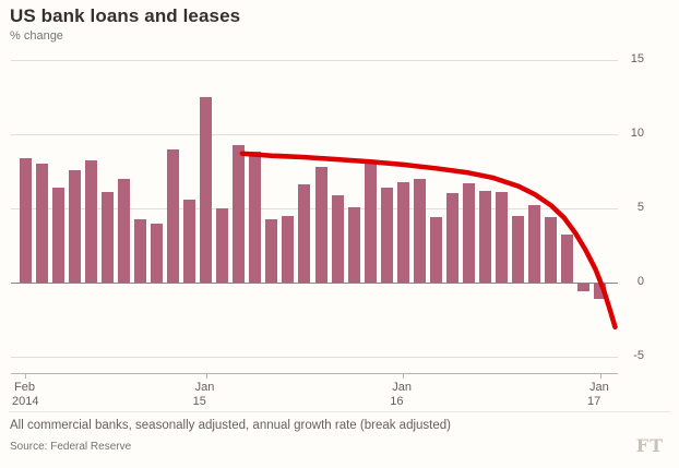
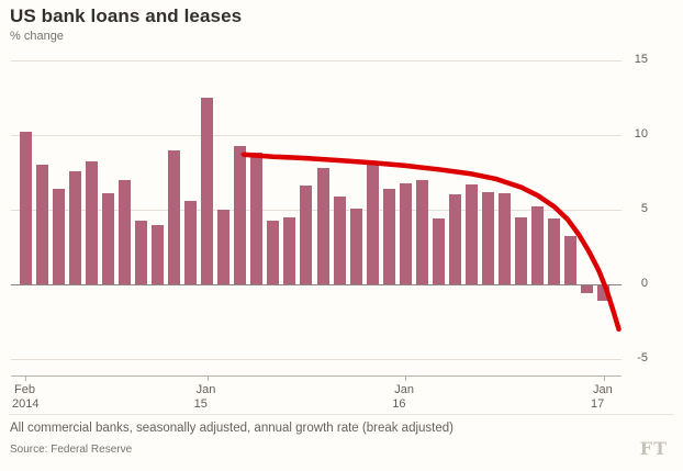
Feb 2014: 8.4 -> 10.2
